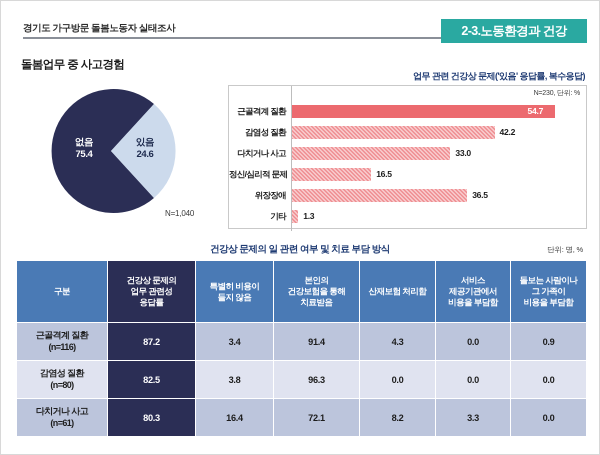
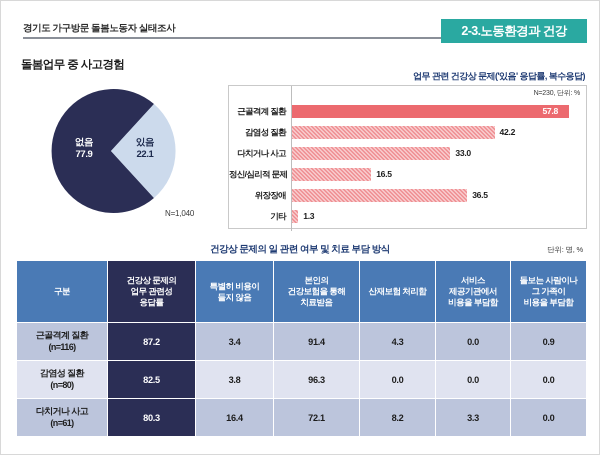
돌봄업무 중 사고경험/없음: 75.4 -> 77.9
돌봄업무 중 사고경험/있음: 24.6 -> 22.1
업무 관련 건강상 문제('있음' 응답률, 복수응답)/근골격계 질환: 54.7 -> 57.8
